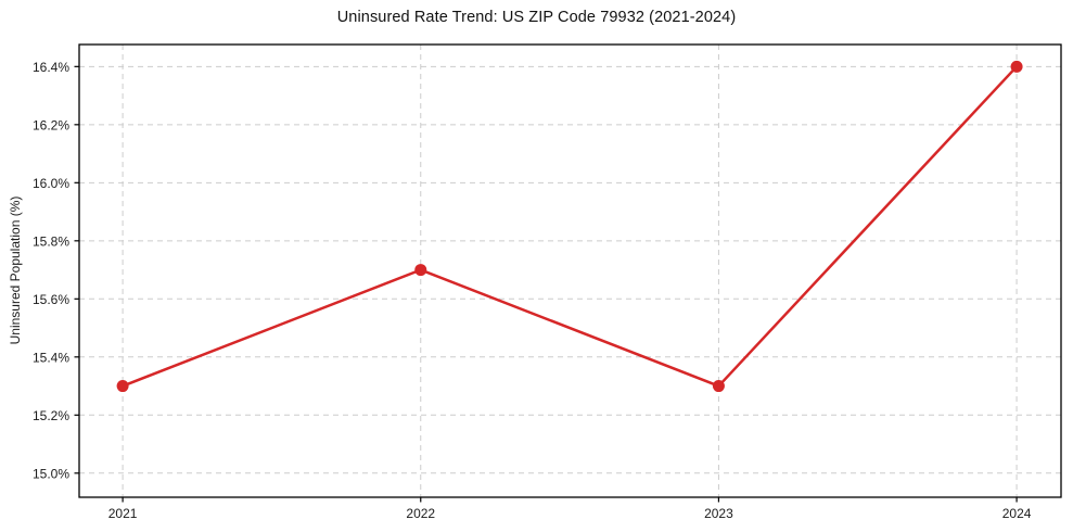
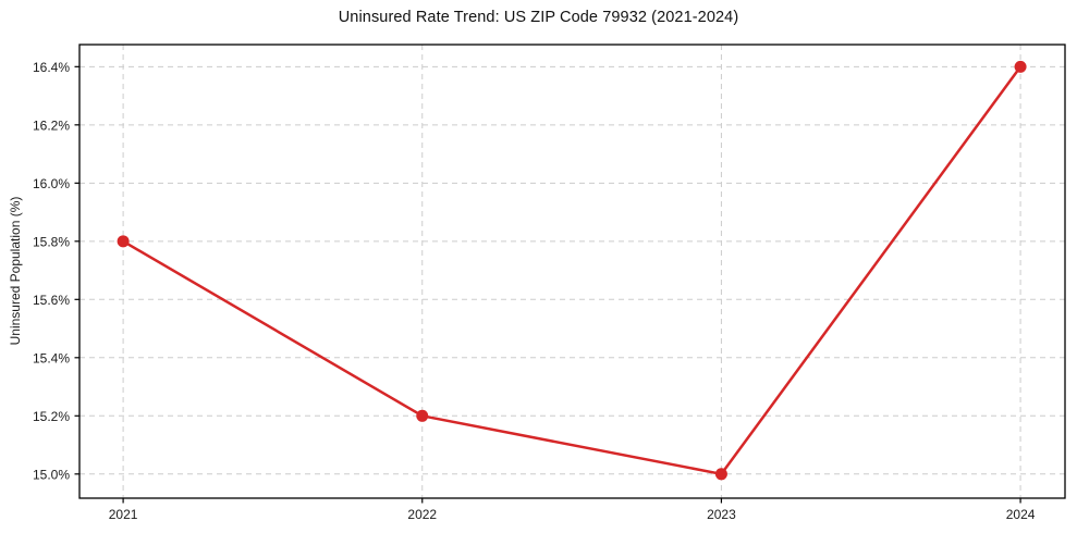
2021: 15.3% -> 15.8%
2022: 15.7% -> 15.2%
2023: 15.3% -> 15.0%
